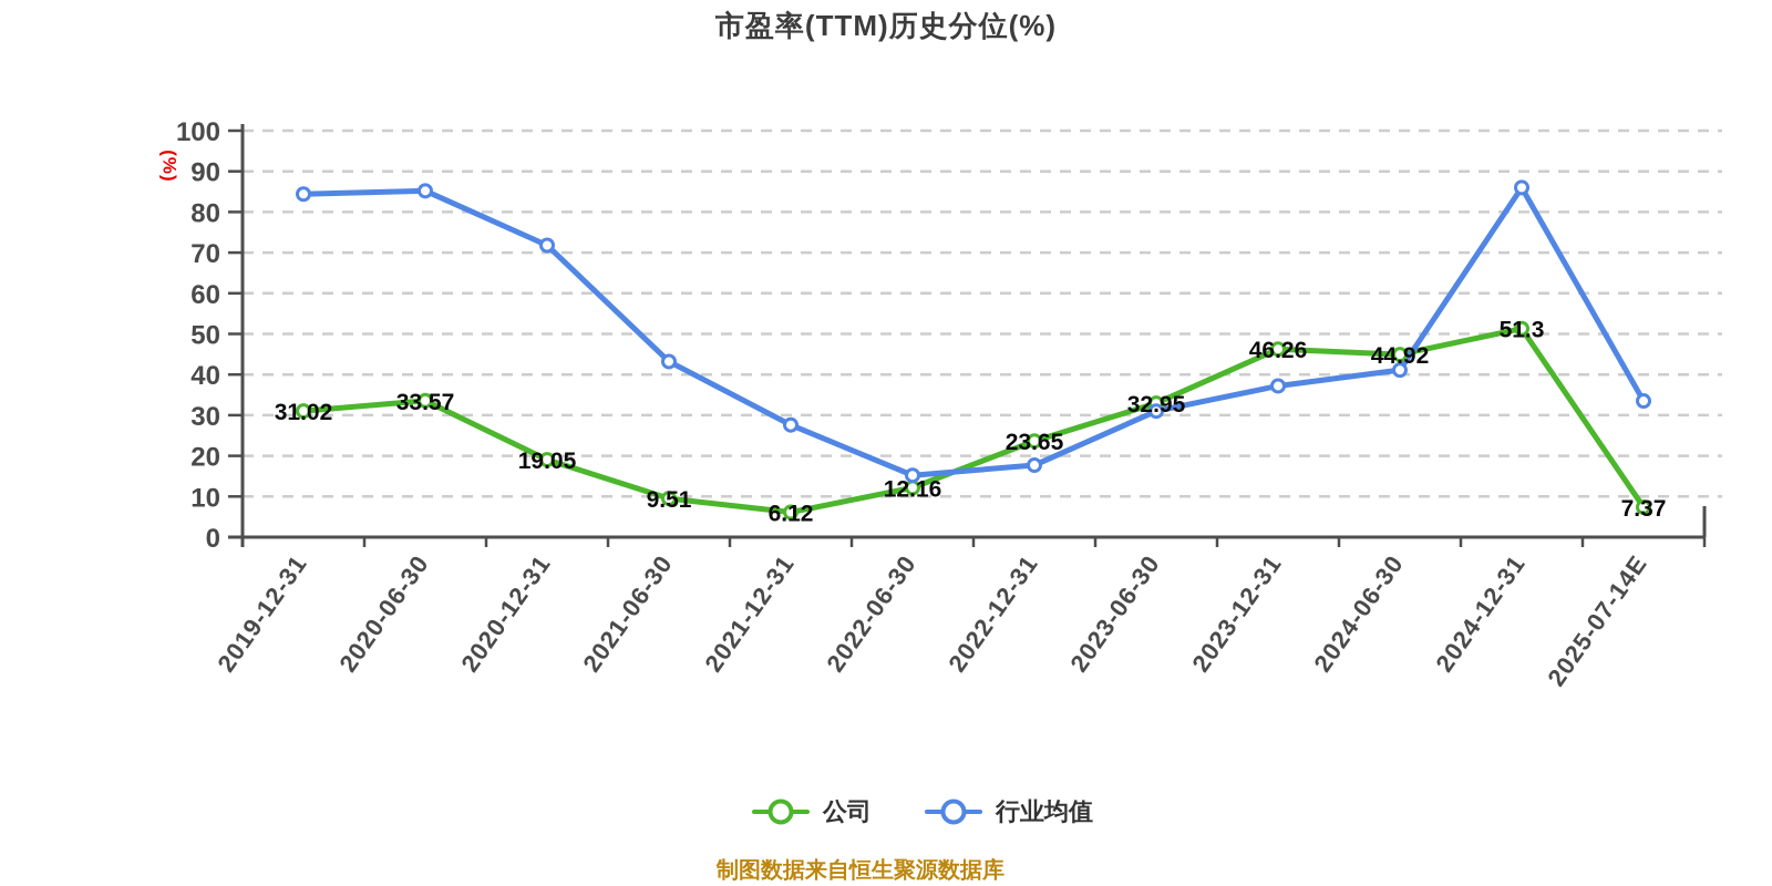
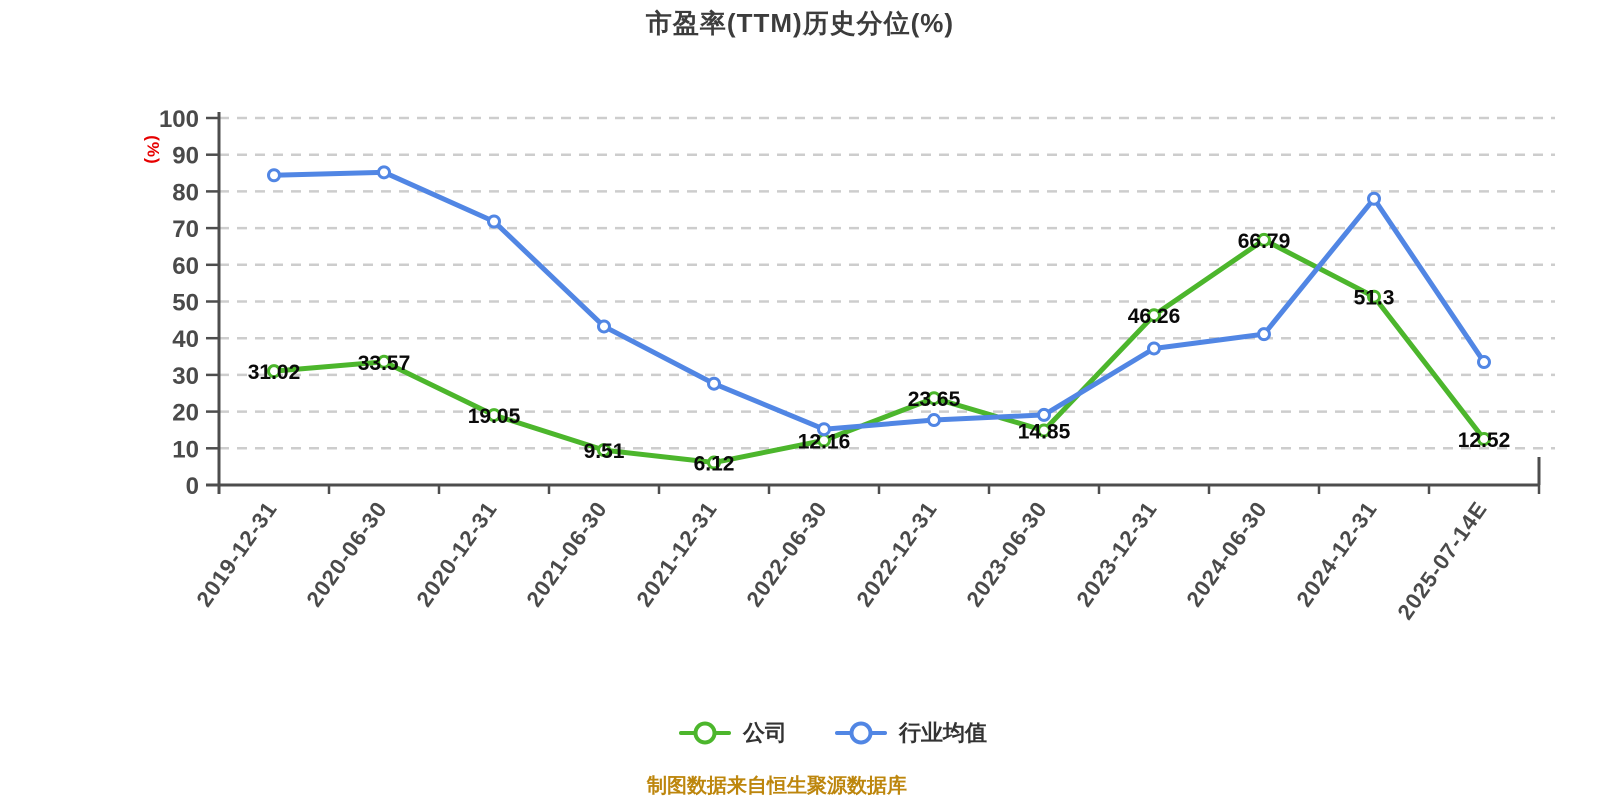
公司/2023-06-30: 32.95 -> 14.85
行业均值/2023-06-30: 31 -> 19
公司/2024-06-30: 44.92 -> 66.79
行业均值/2024-12-31: 86 -> 78
公司/2025-07-14E: 7.37 -> 12.52
